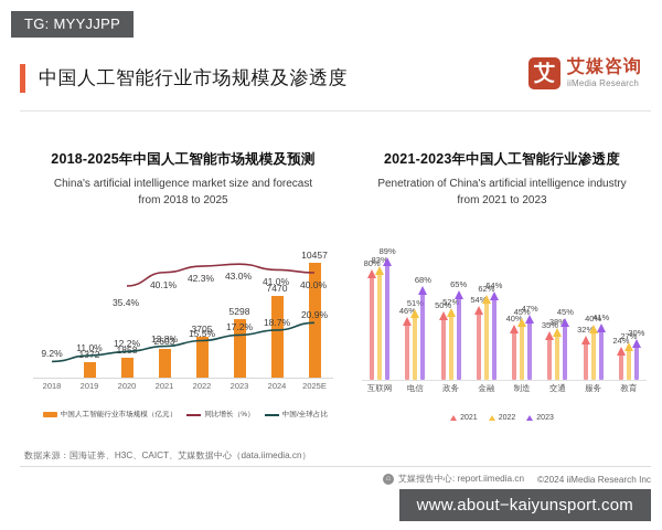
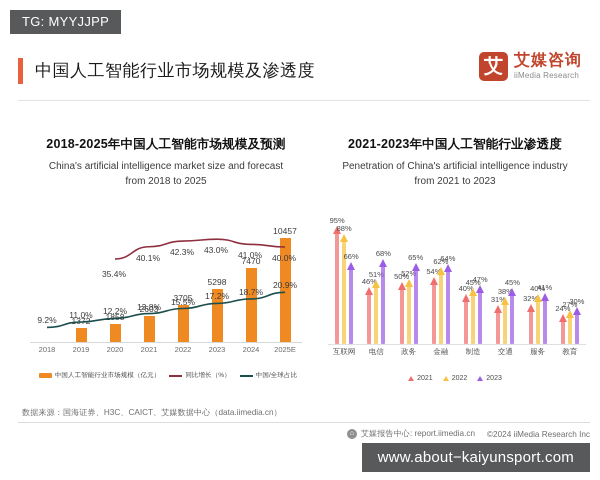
2021-2023年中国人工智能行业渗透度/2021/互联网: 80% -> 95%
2021-2023年中国人工智能行业渗透度/2022/互联网: 83% -> 88%
2021-2023年中国人工智能行业渗透度/2023/互联网: 89% -> 66%
2021-2023年中国人工智能行业渗透度/2021/交通: 35% -> 31%
